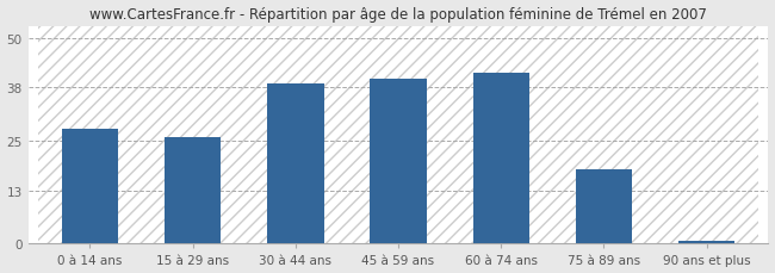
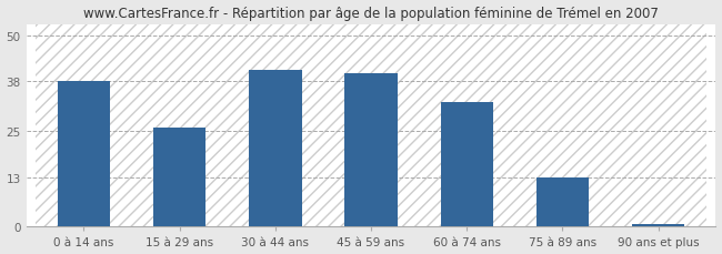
0 à 14 ans: 28.0 -> 38.0
30 à 44 ans: 39.0 -> 41.0
60 à 74 ans: 41.5 -> 32.5
75 à 89 ans: 18.0 -> 13.0
